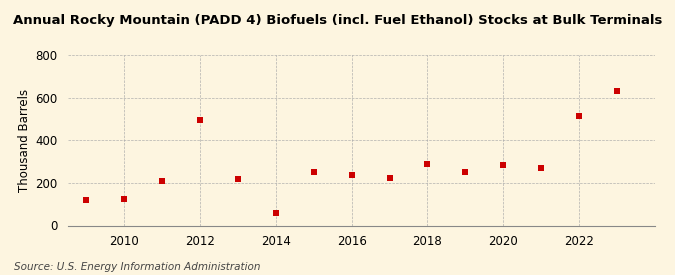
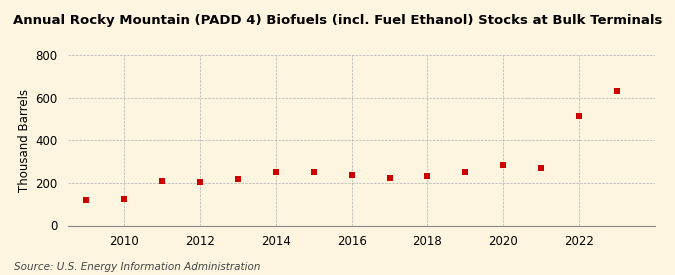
2012: 495 -> 205
2014: 60 -> 252
2018: 290 -> 232
